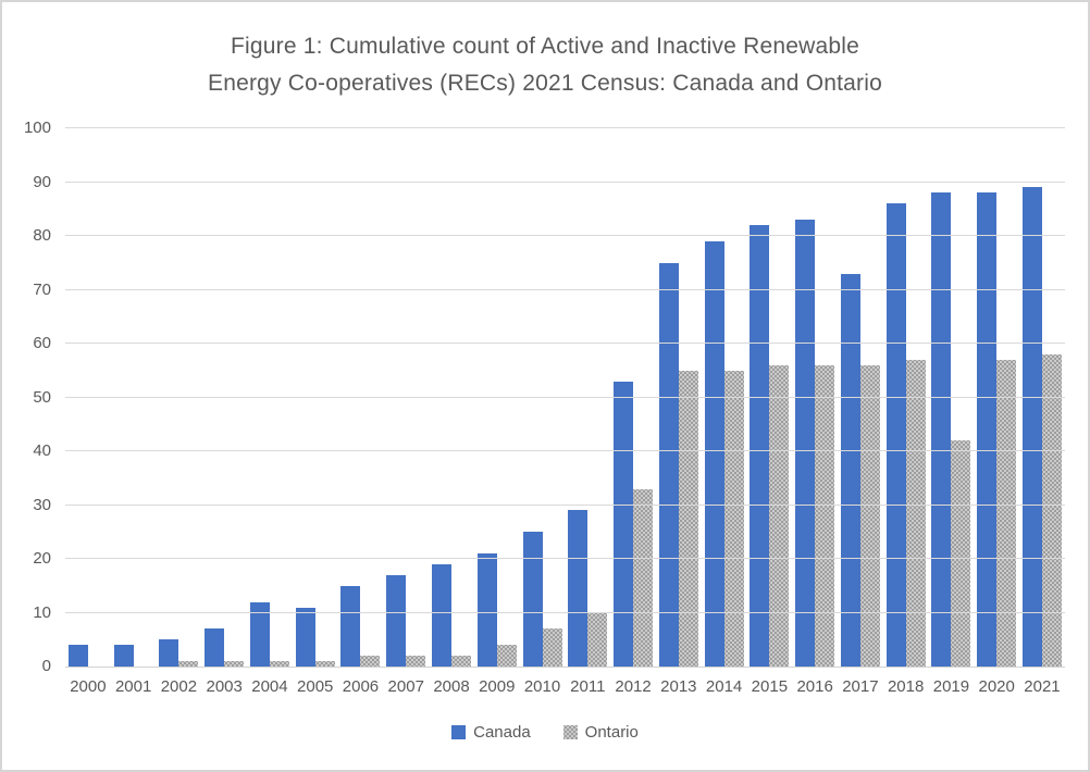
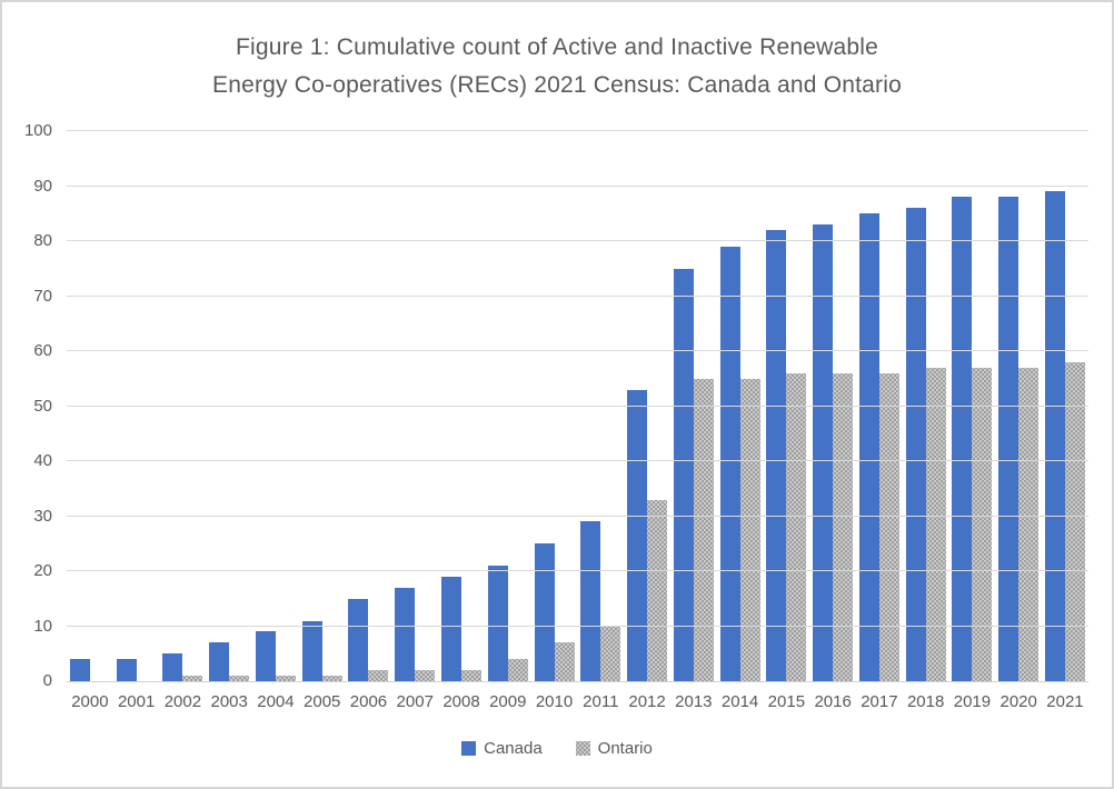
Canada/2004: 12 -> 9
Canada/2017: 73 -> 85
Ontario/2019: 42 -> 57
